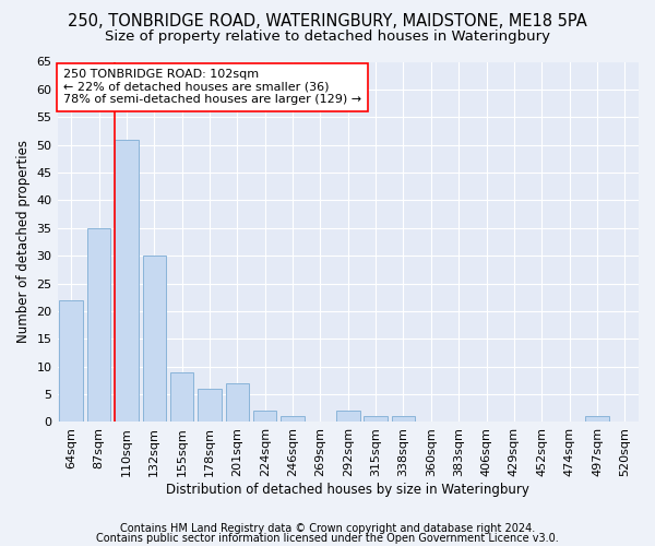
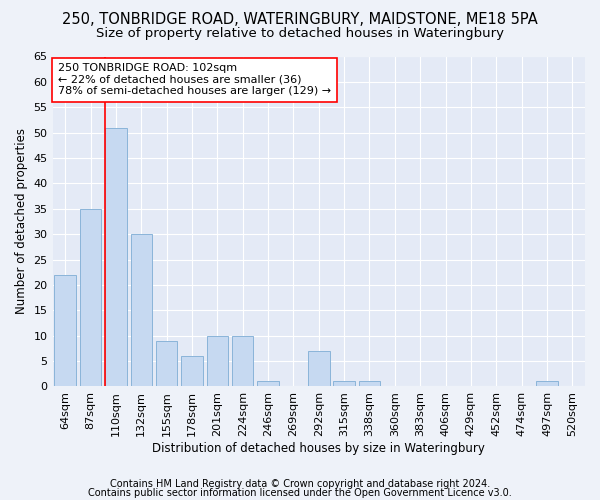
201sqm: 7 -> 10
224sqm: 2 -> 10
292sqm: 2 -> 7
